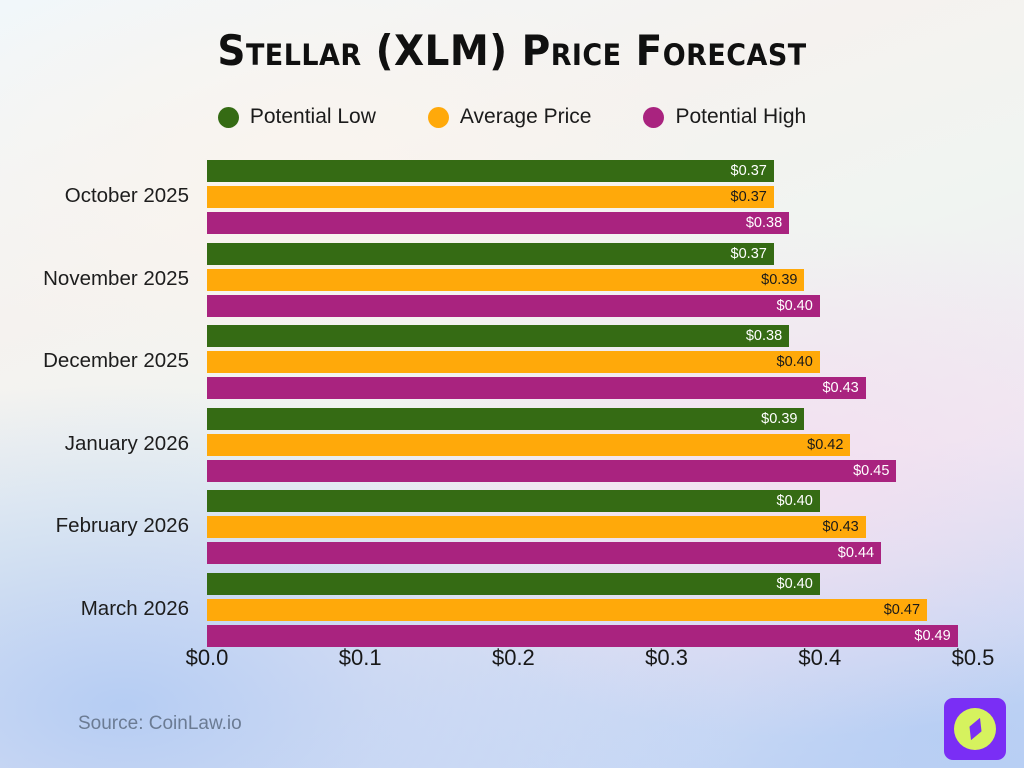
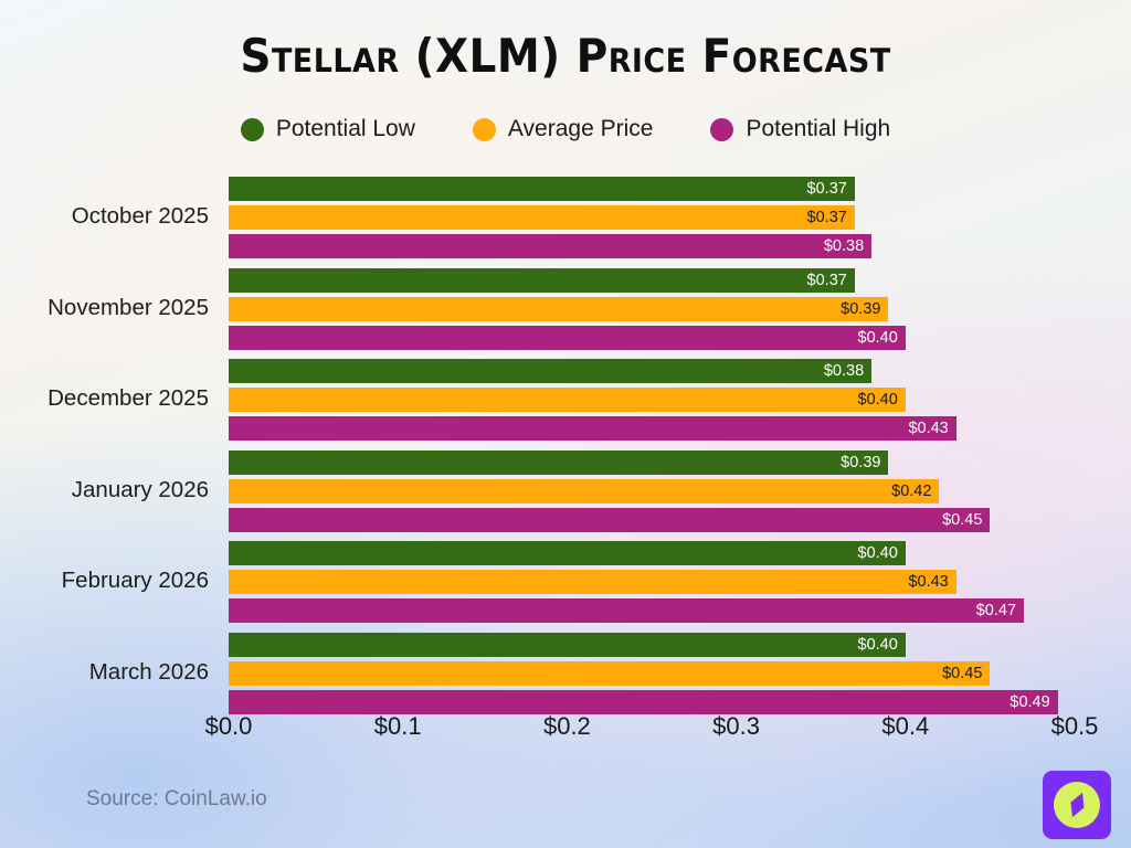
Potential High/February 2026: $0.44 -> $0.47
Average Price/March 2026: $0.47 -> $0.45
